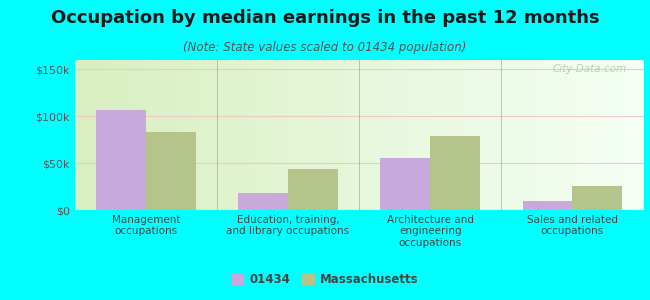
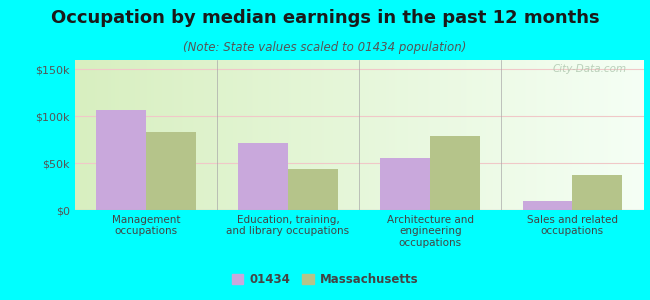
01434/Education, training, and library occupations: $18k -> $72k
Massachusetts/Sales and related occupations: $26k -> $37k
